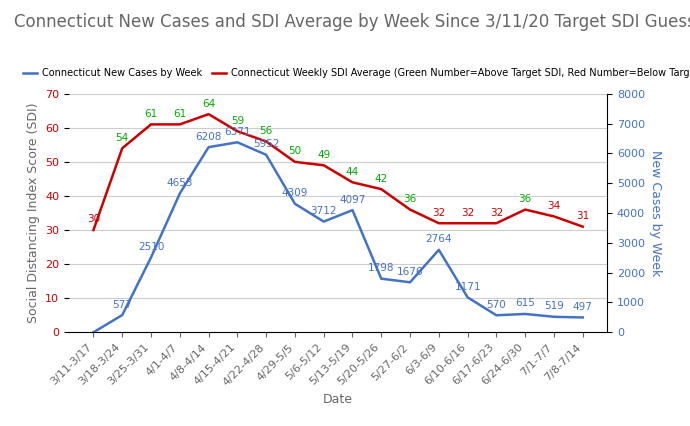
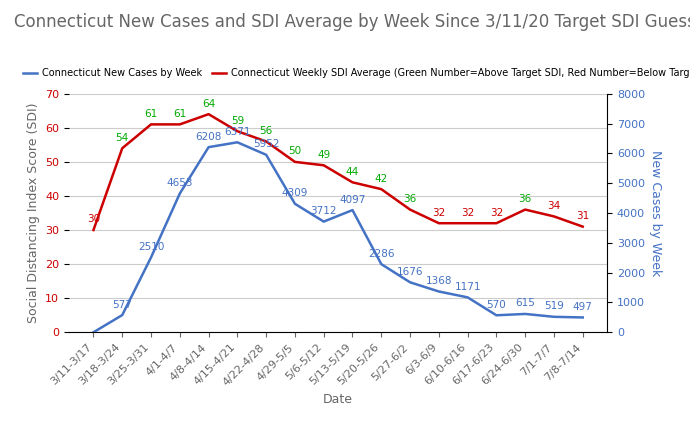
Connecticut New Cases by Week/5/20-5/26: 1798 -> 2286
Connecticut New Cases by Week/6/3-6/9: 2764 -> 1368
